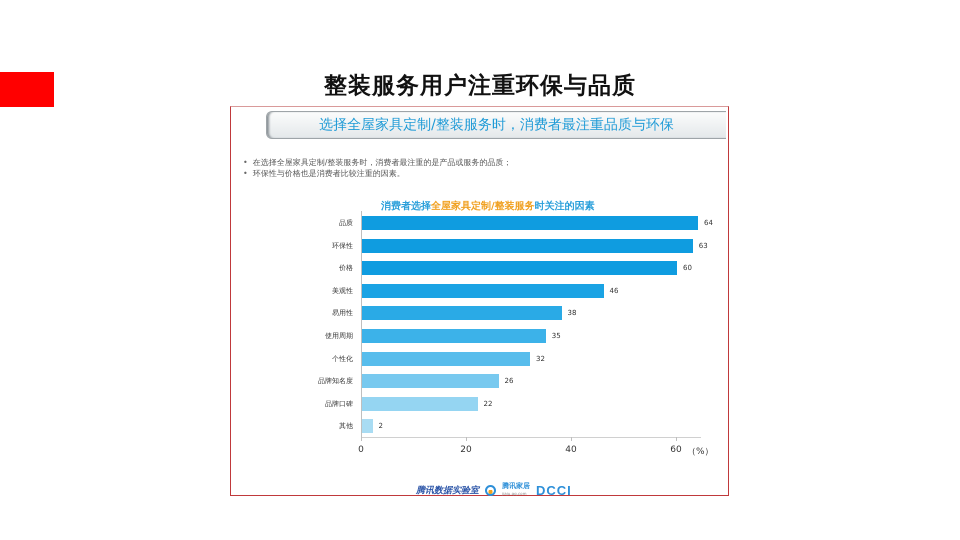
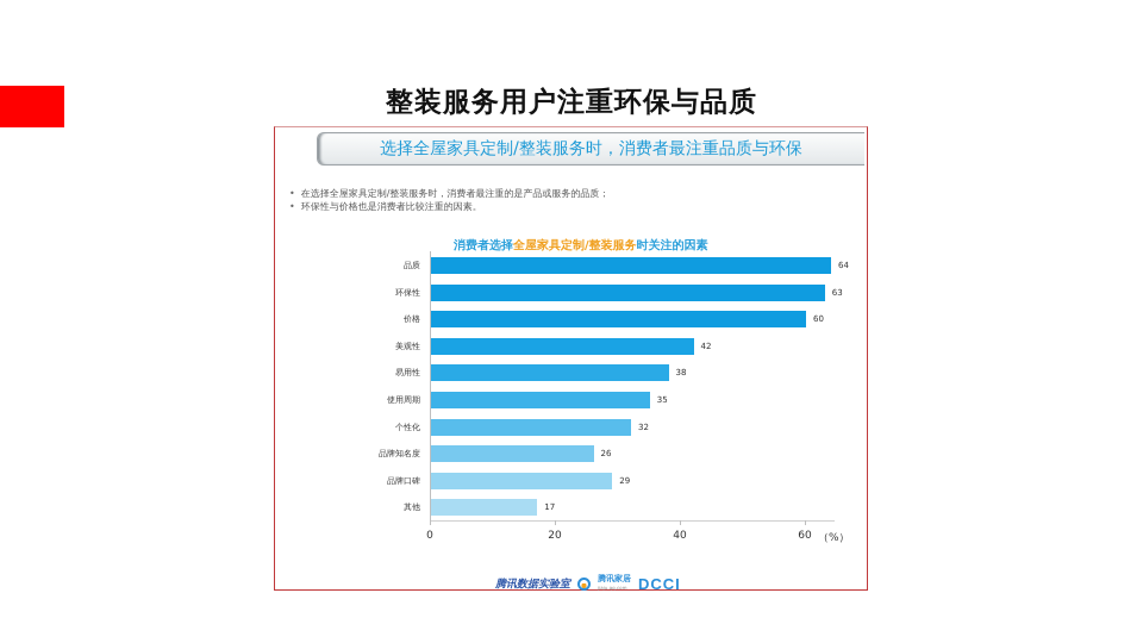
美观性: 46 -> 42
品牌口碑: 22 -> 29
其他: 2 -> 17
